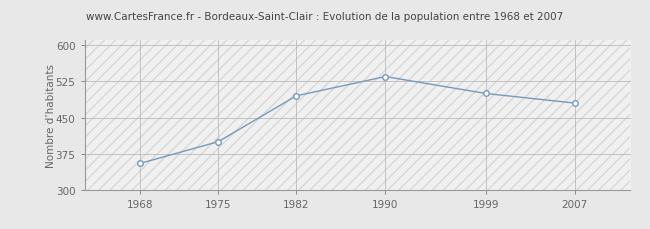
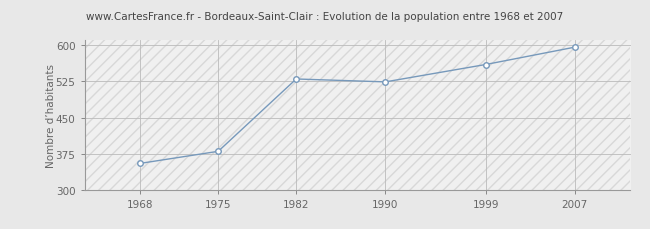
1975: 400 -> 380
1982: 495 -> 530
1990: 535 -> 524
1999: 500 -> 560
2007: 480 -> 596
